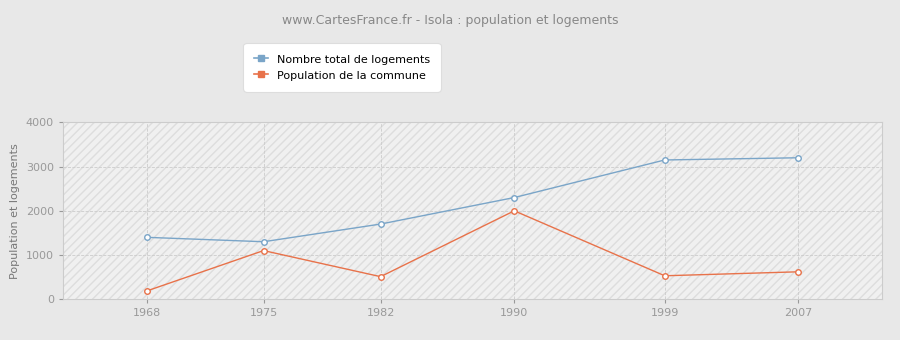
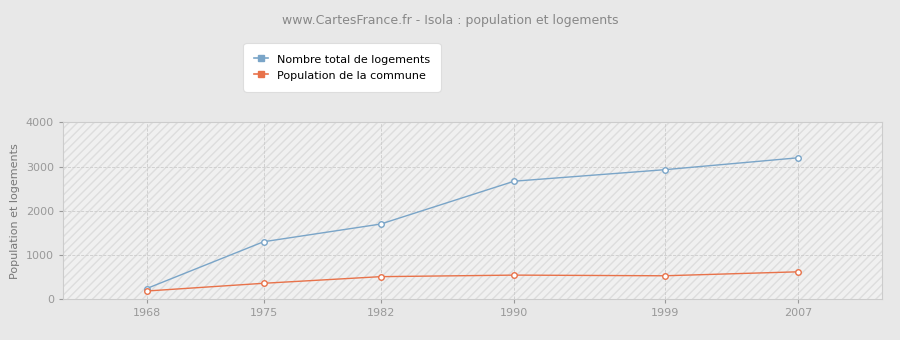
Nombre total de logements/1968: 1400 -> 240
Population de la commune/1975: 1100 -> 360
Nombre total de logements/1990: 2300 -> 2670
Population de la commune/1990: 2000 -> 540
Nombre total de logements/1999: 3150 -> 2930
